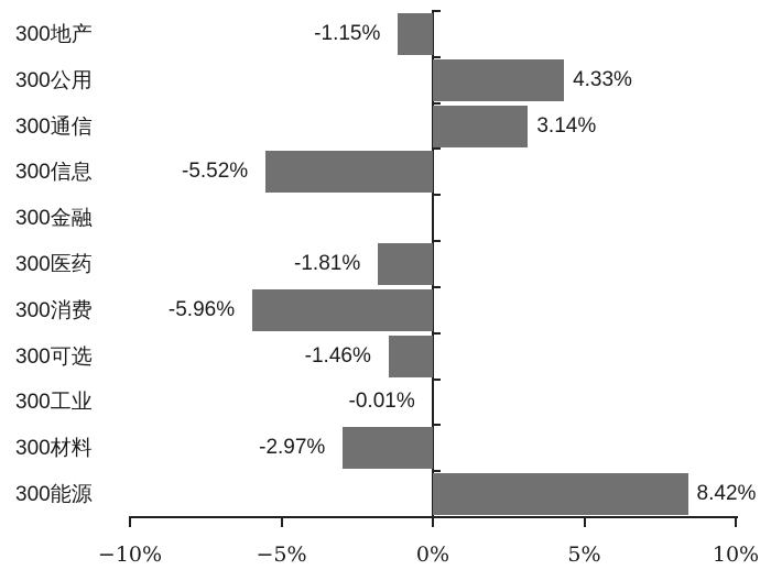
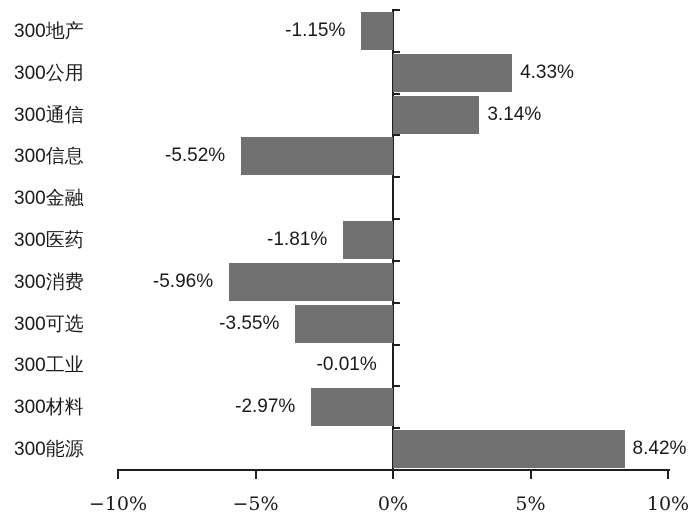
300可选: -1.46% -> -3.55%
